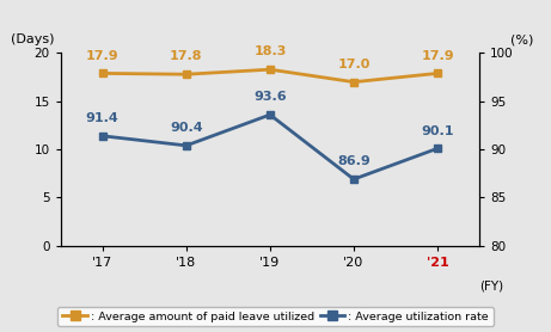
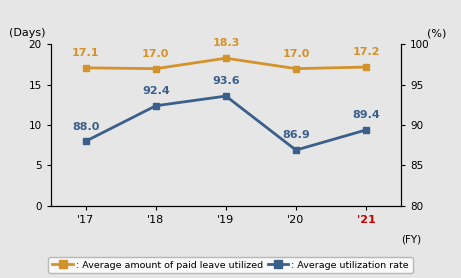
: Average amount of paid leave utilized/'17: 17.9 -> 17.1
: Average utilization rate/'17: 91.4 -> 88.0
: Average amount of paid leave utilized/'18: 17.8 -> 17.0
: Average utilization rate/'18: 90.4 -> 92.4
: Average amount of paid leave utilized/'21: 17.9 -> 17.2
: Average utilization rate/'21: 90.1 -> 89.4
